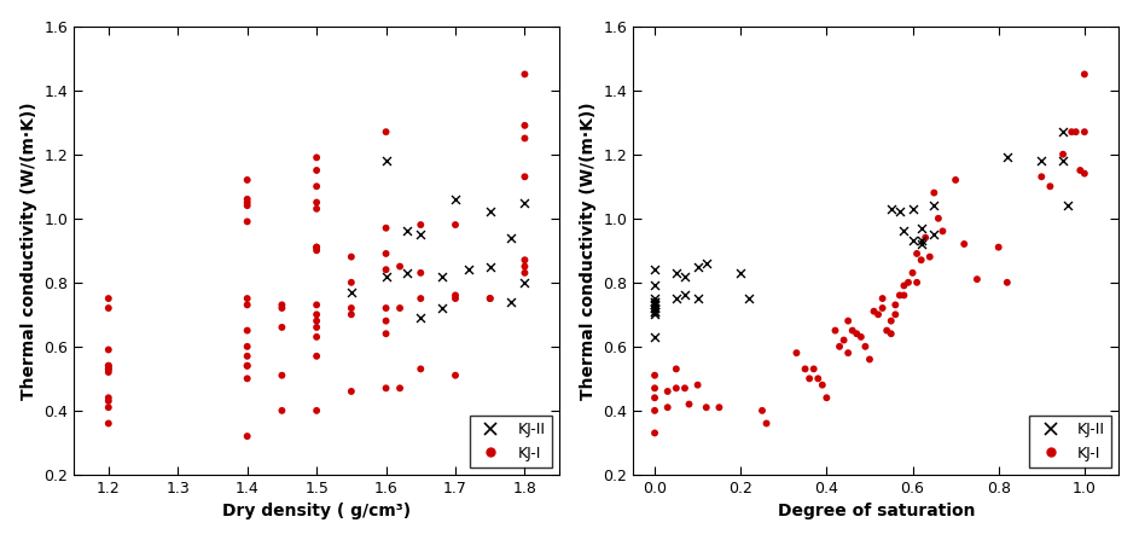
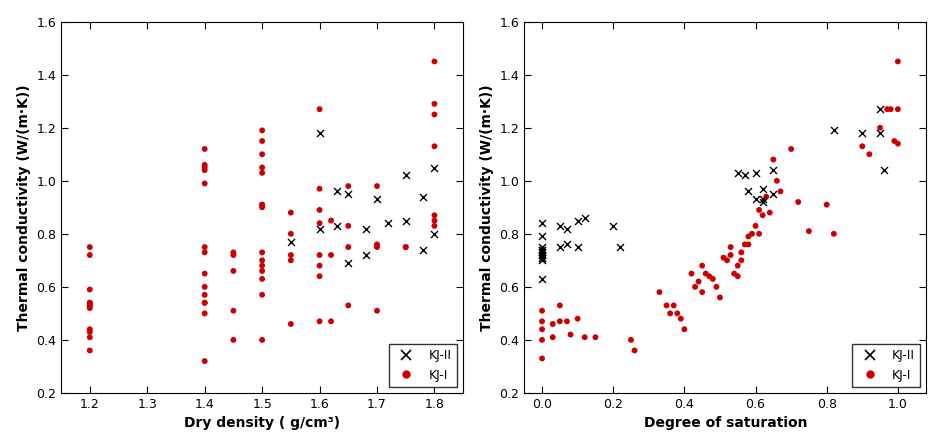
KJ-II/1.7: 1.06 -> 0.93
